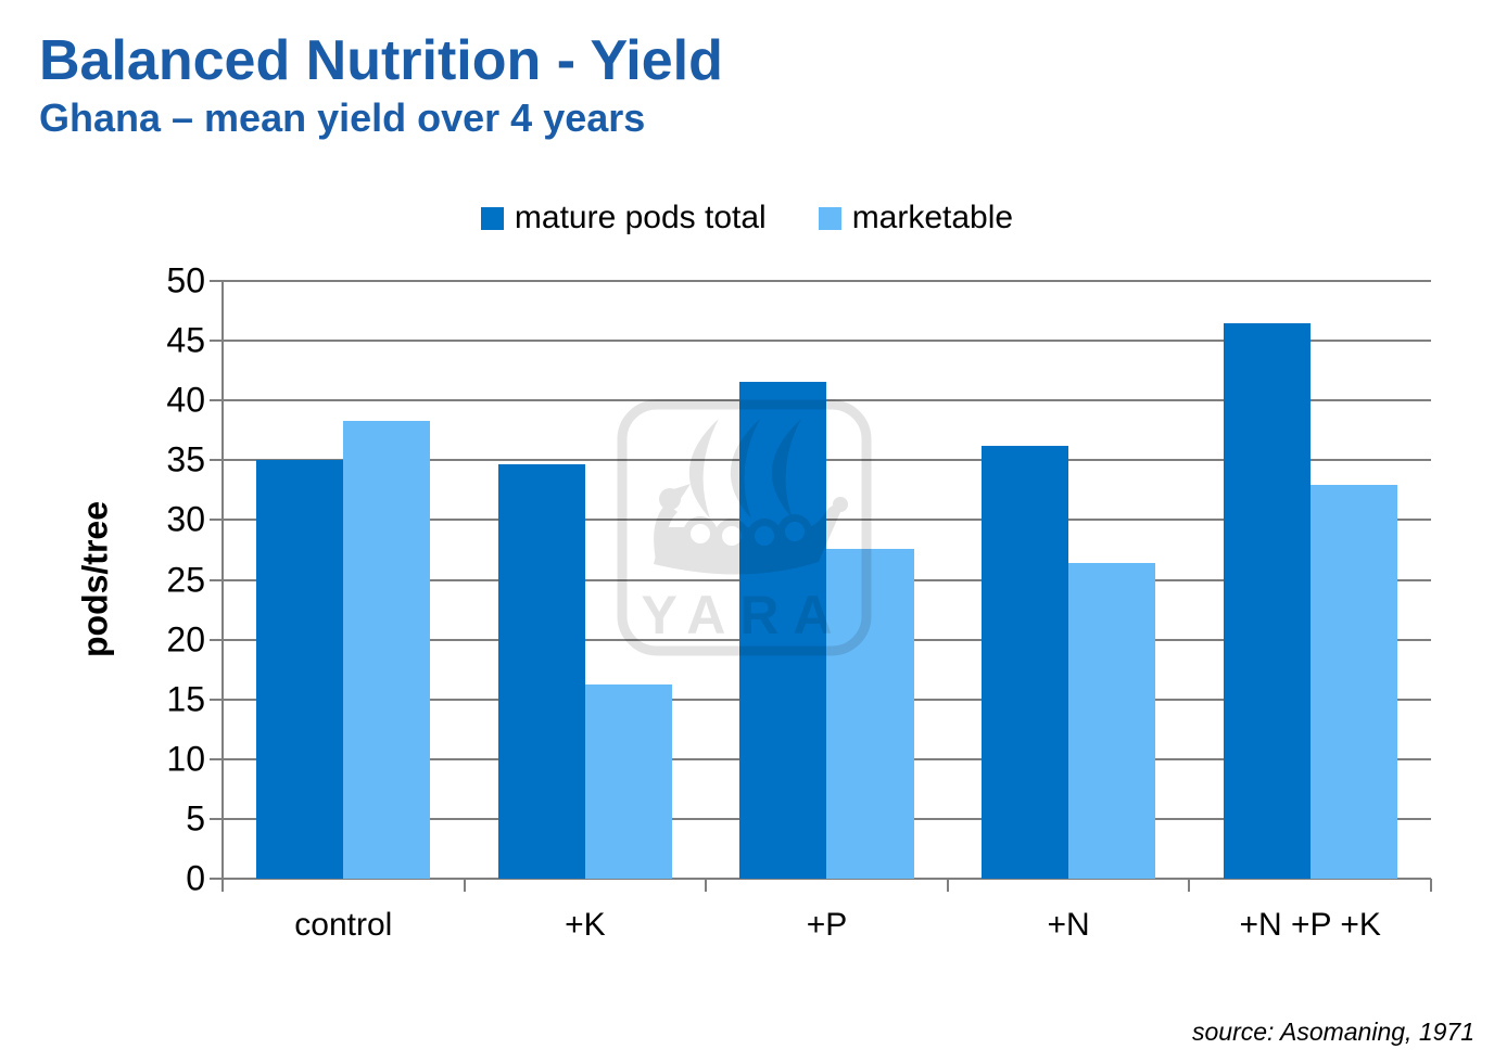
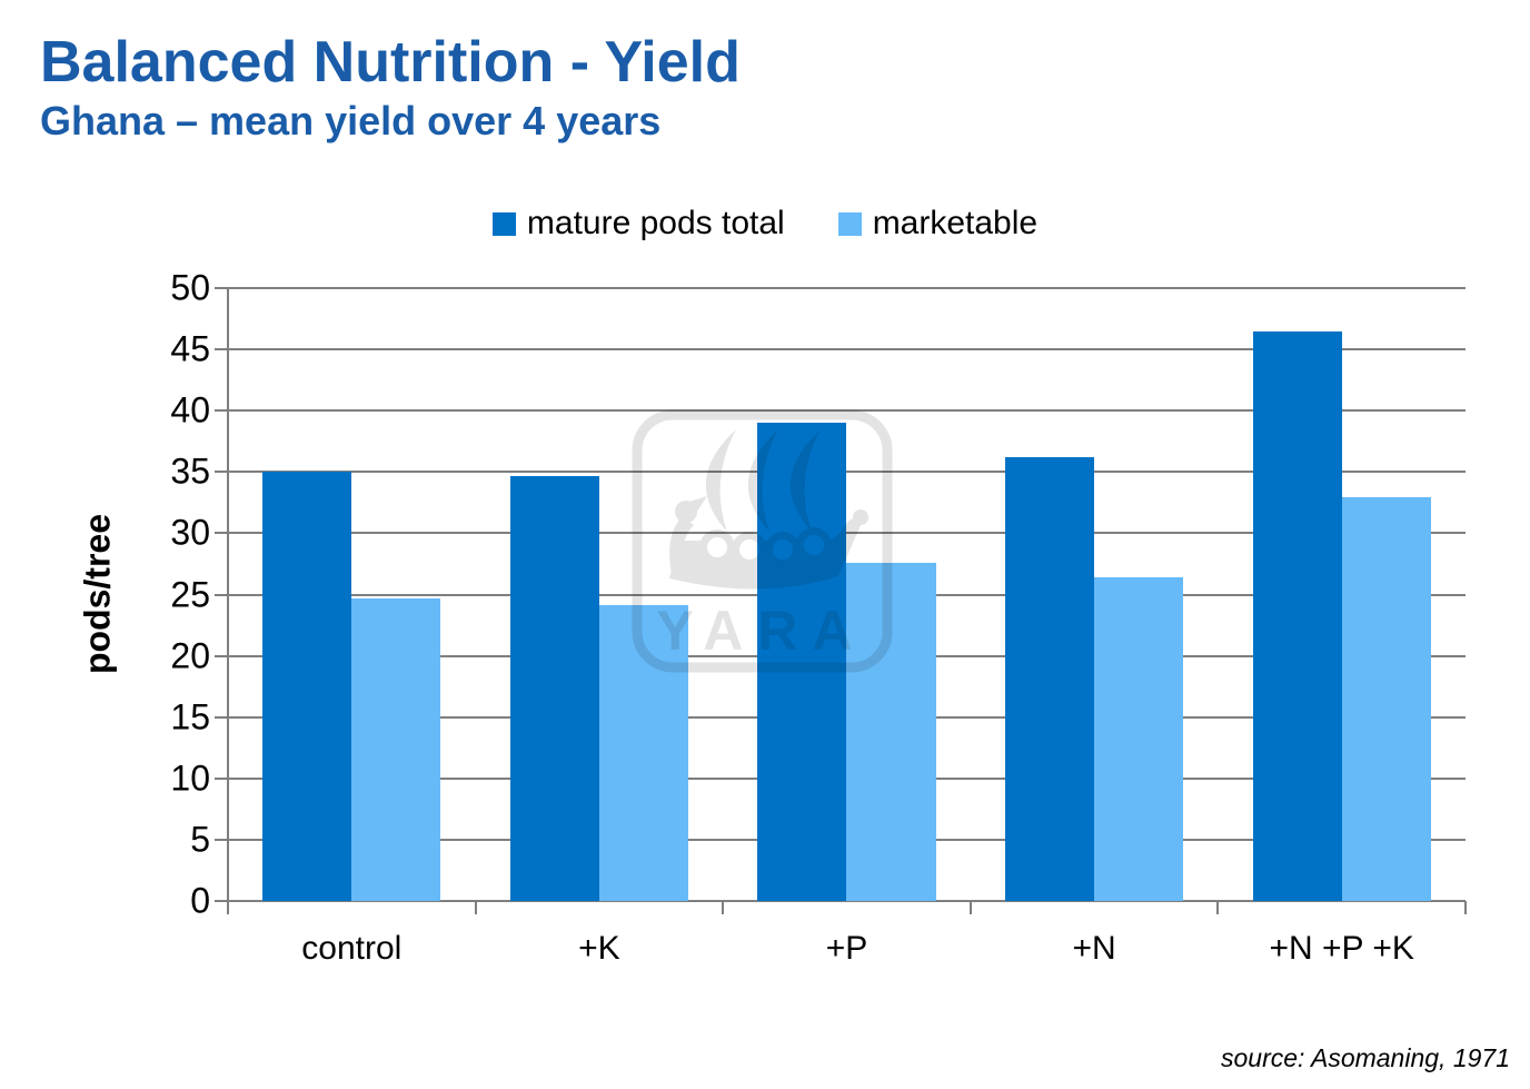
marketable/control: 38.3 -> 24.7
marketable/+K: 16.2 -> 24.1
mature pods total/+P: 41.6 -> 39.0
